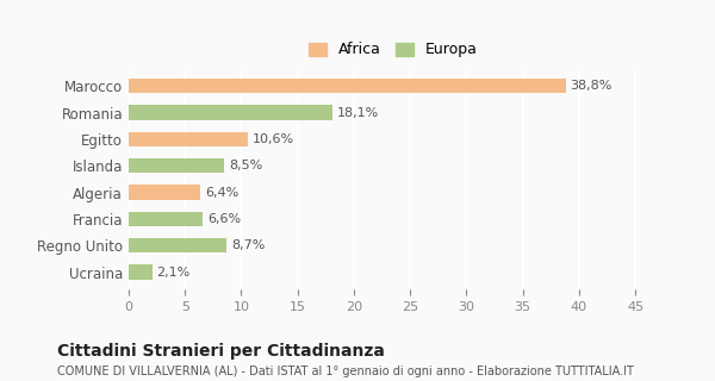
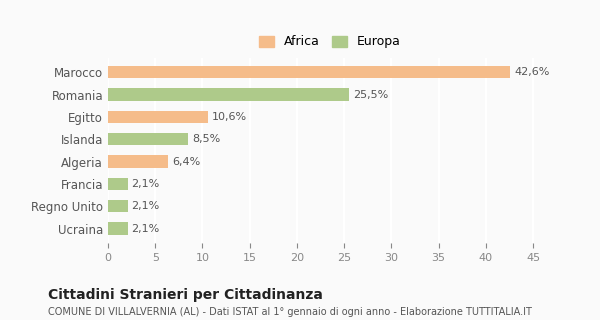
Marocco: 38,8% -> 42,6%
Romania: 18,1% -> 25,5%
Francia: 6,6% -> 2,1%
Regno Unito: 8,7% -> 2,1%
